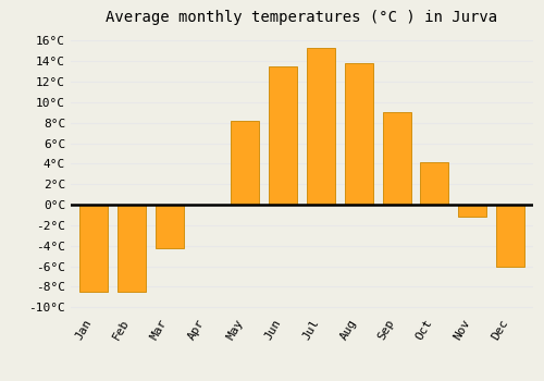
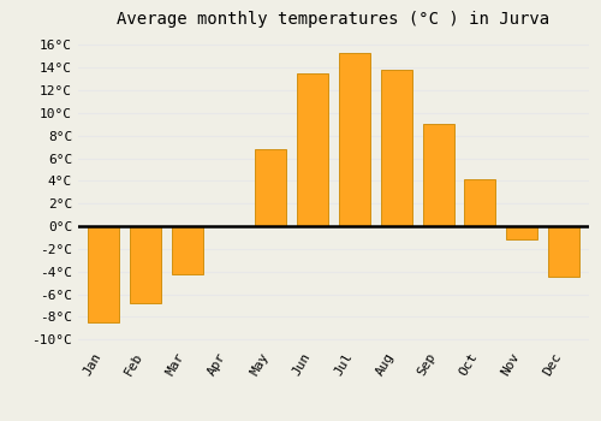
Feb: -8.5°C -> -6.8°C
May: 8.2°C -> 6.8°C
Dec: -6.0°C -> -4.4°C
